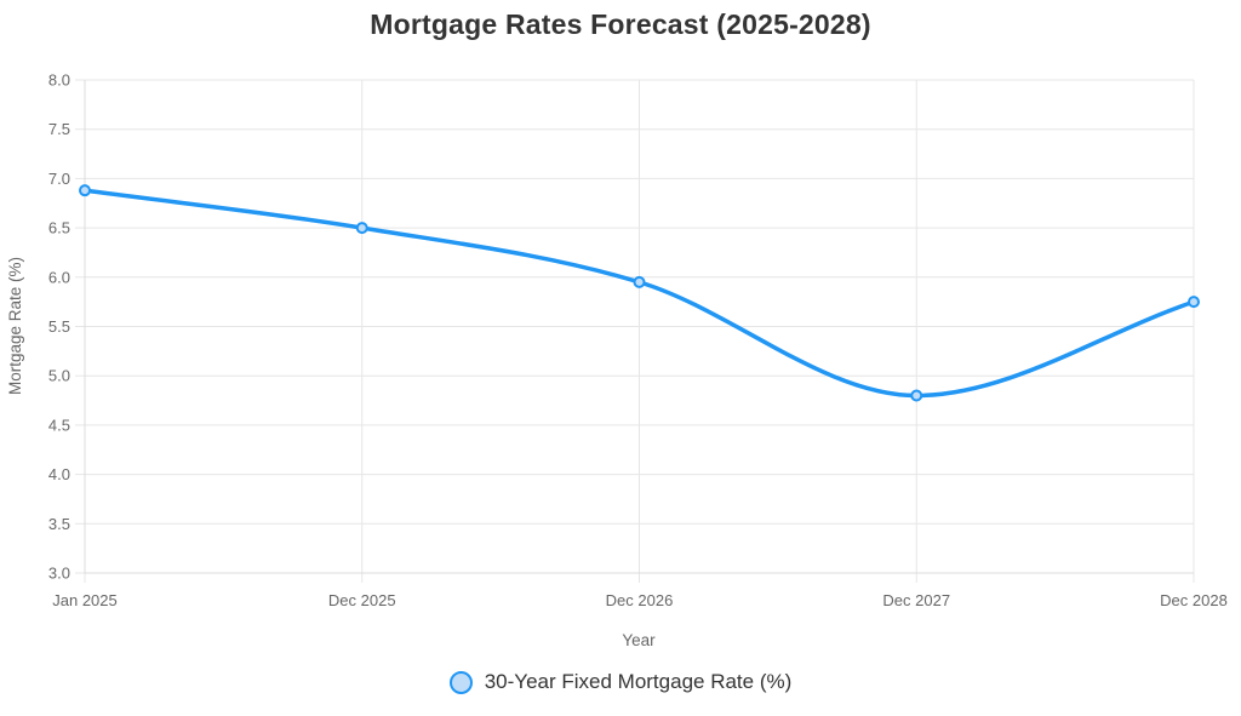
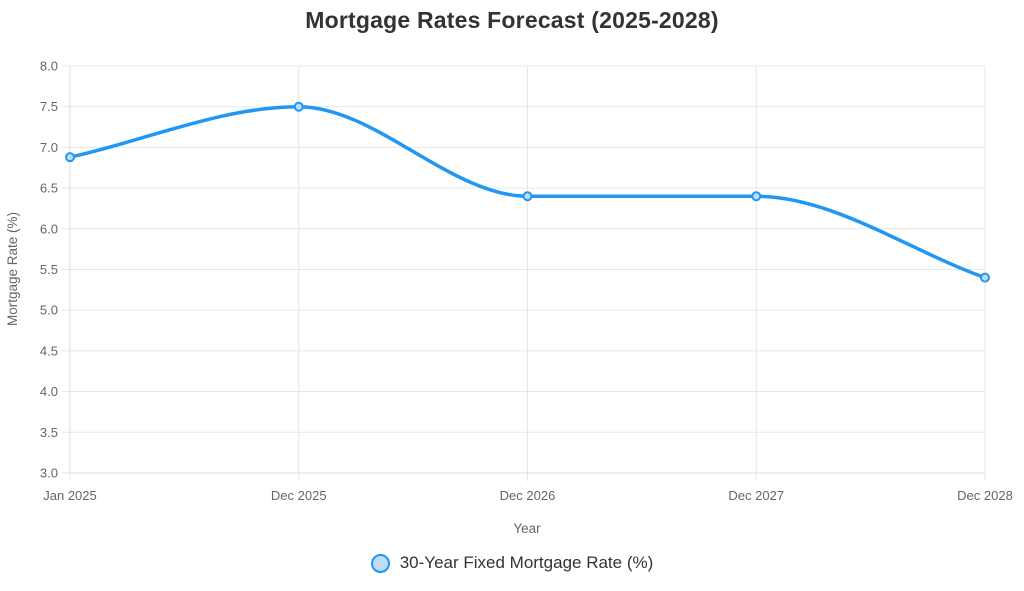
Dec 2025: 6.5 -> 7.5
Dec 2026: 6.0 -> 6.4
Dec 2027: 4.8 -> 6.4
Dec 2028: 5.8 -> 5.4
